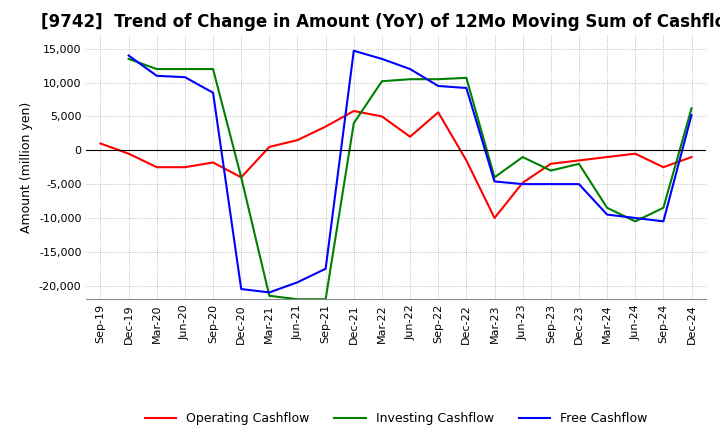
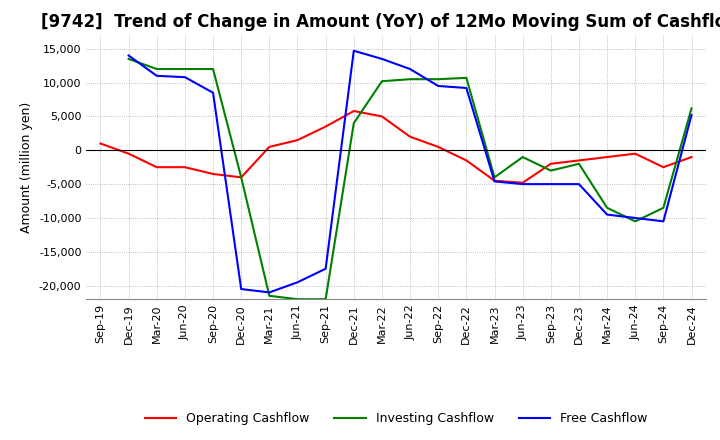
Operating Cashflow/Sep-20: -1,800 -> -3,500
Operating Cashflow/Sep-22: 5,600 -> 500
Operating Cashflow/Mar-23: -10,000 -> -4,500
